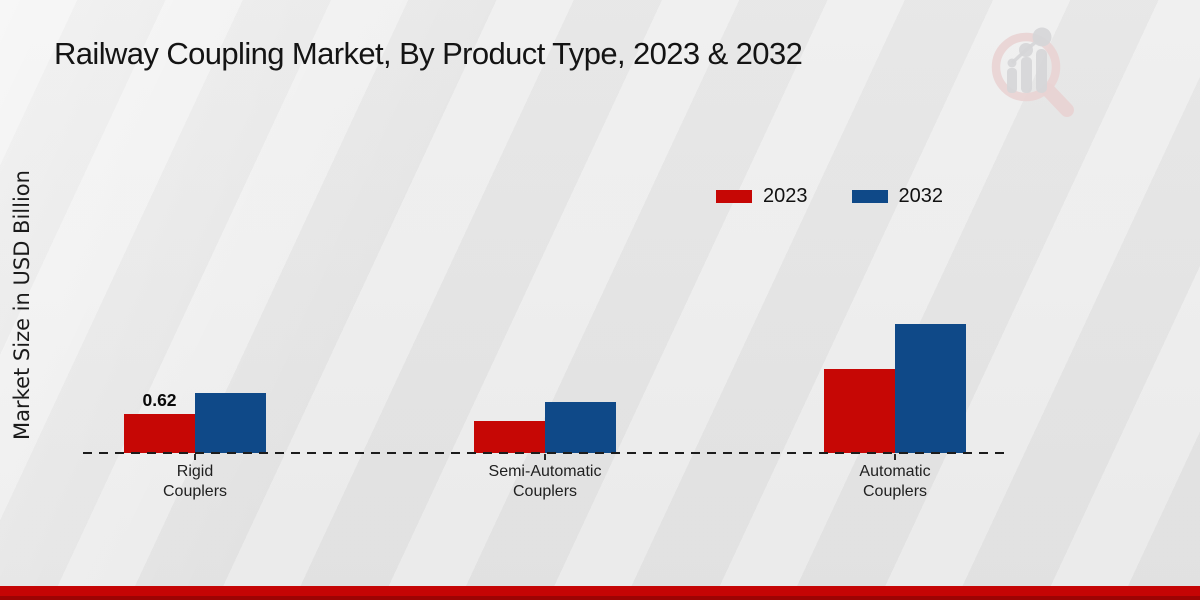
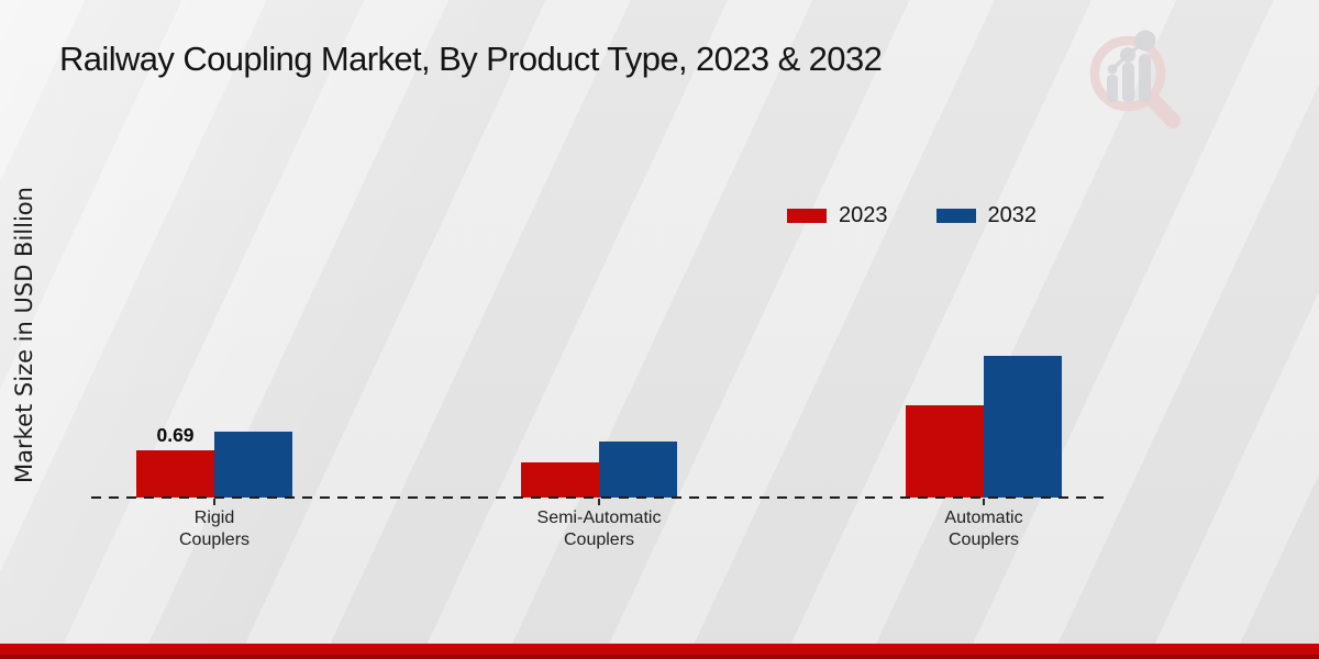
2023/Rigid Couplers: 0.62 -> 0.69
